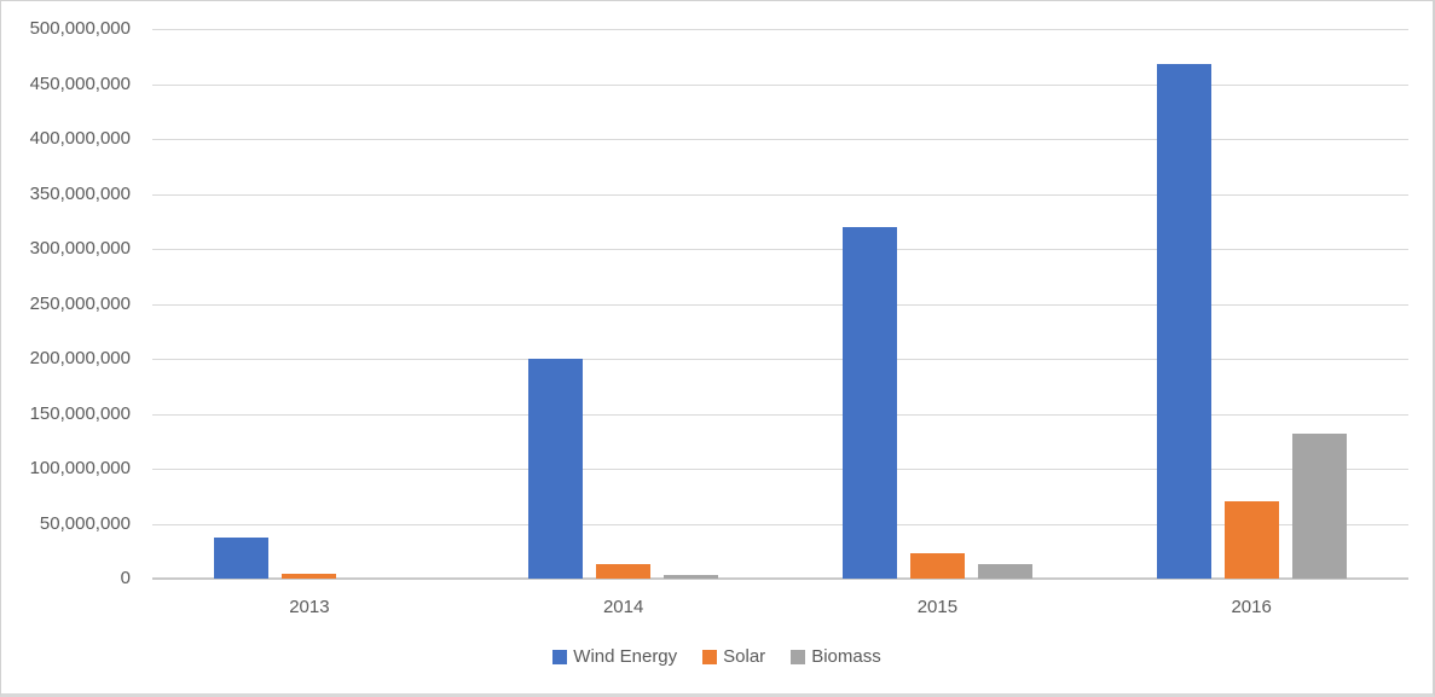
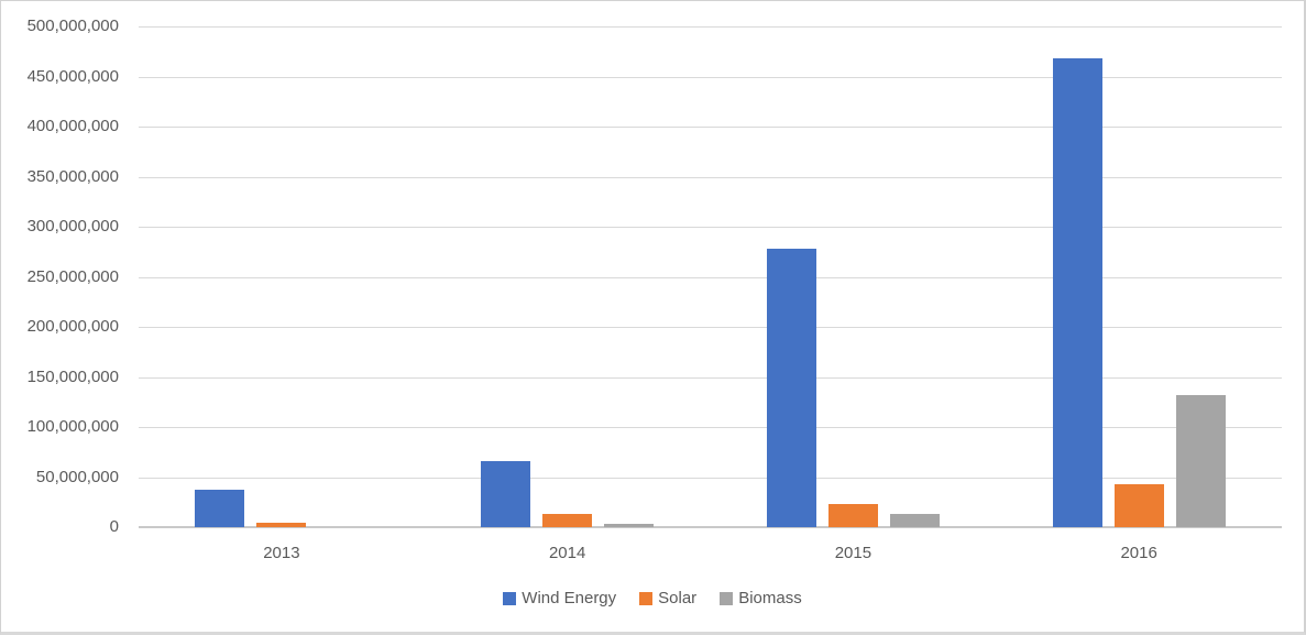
Wind Energy/2014: 200000000 -> 70000000
Wind Energy/2015: 320000000 -> 280000000
Solar/2016: 70000000 -> 40000000
